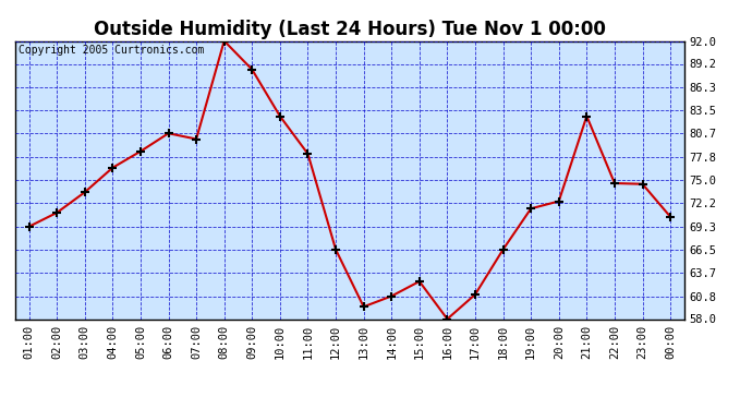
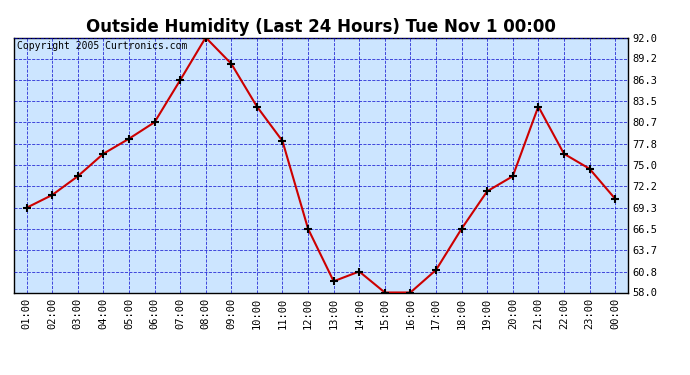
07:00: 80.0 -> 86.3
15:00: 62.6 -> 58.0
20:00: 72.4 -> 73.5
22:00: 74.6 -> 76.5
